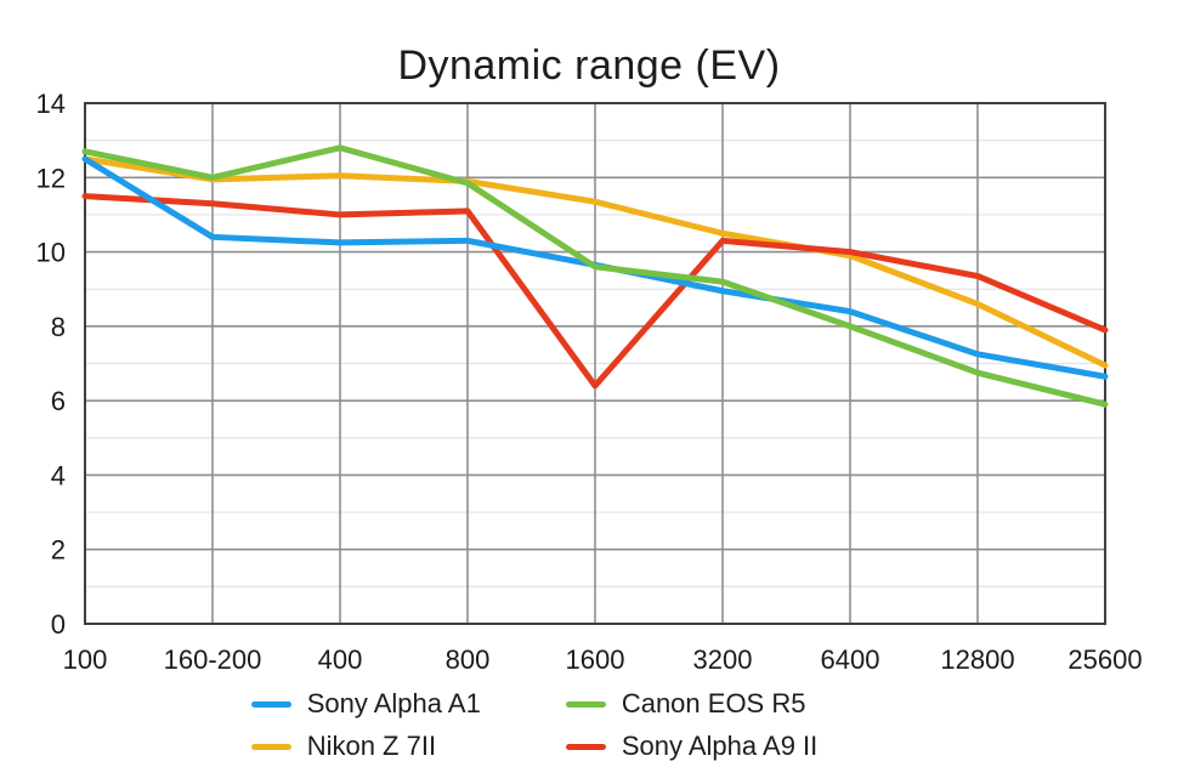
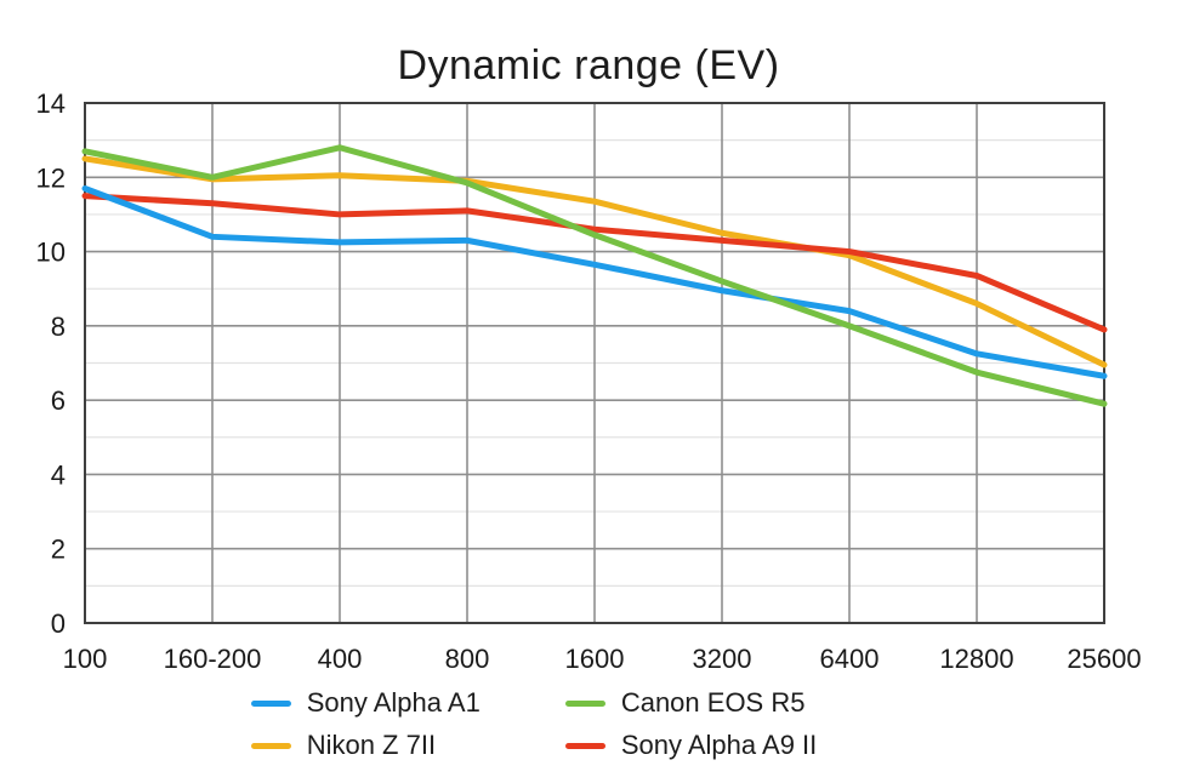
Sony Alpha A1/100: 12.5 -> 11.7
Canon EOS R5/1600: 9.6 -> 10.4
Sony Alpha A9 II/1600: 6.4 -> 10.6
